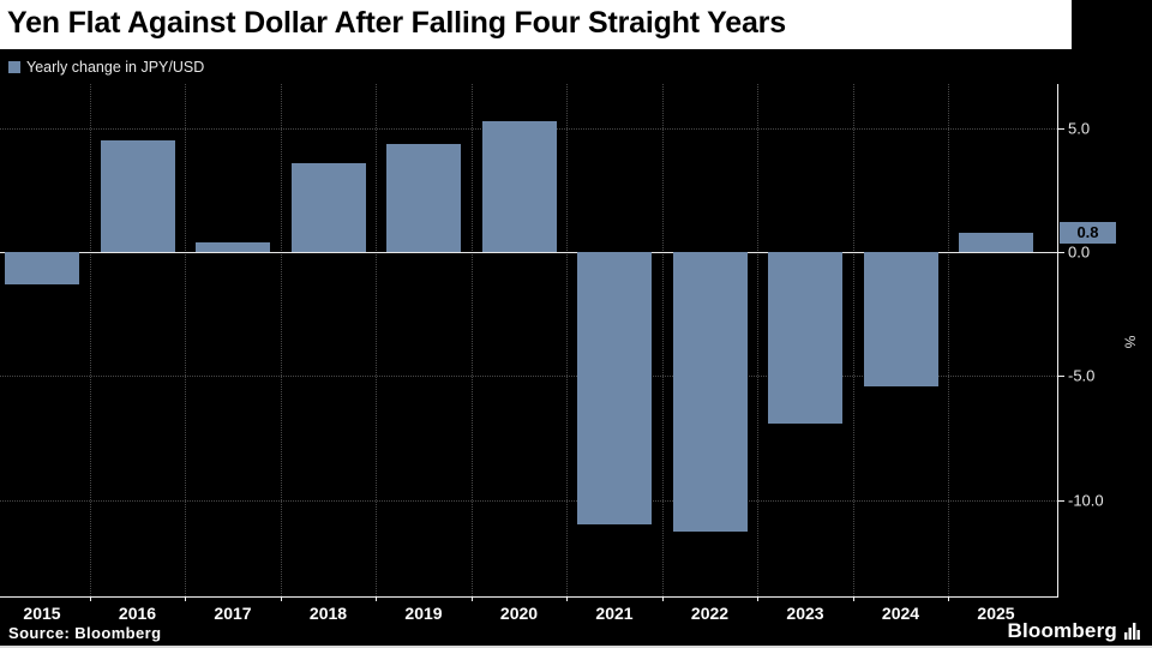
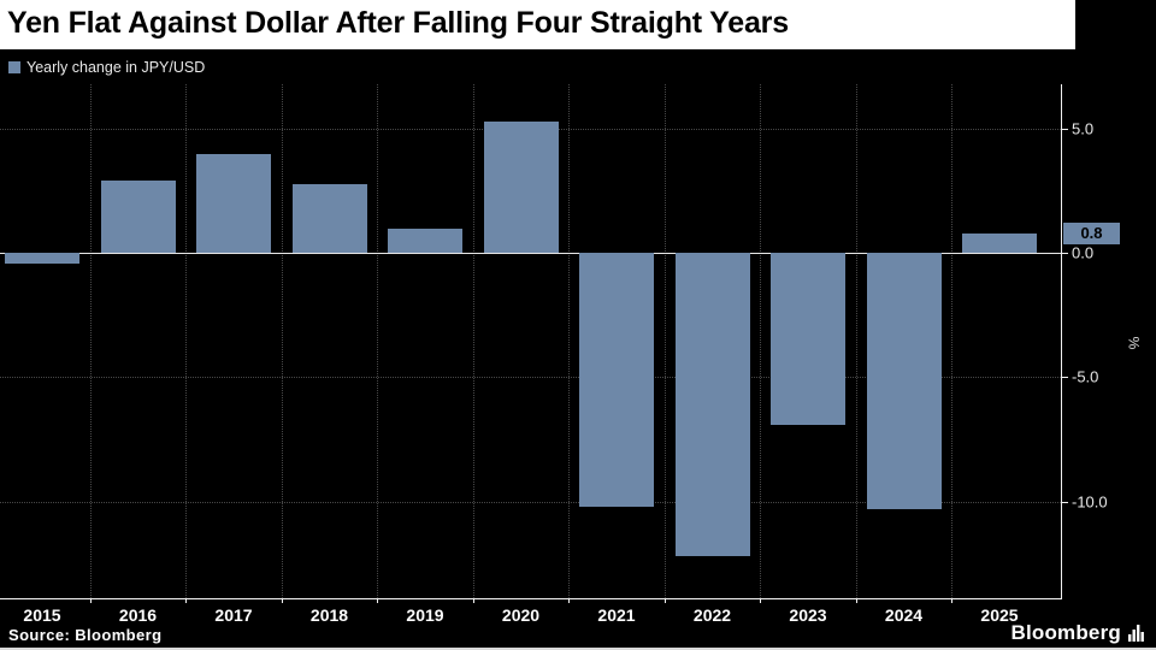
2015: -1.3 -> -0.4
2016: 4.5 -> 2.9
2017: 0.4 -> 4.0
2018: 3.6 -> 2.8
2019: 4.4 -> 1.0
2021: -11.0 -> -10.2
2022: -11.3 -> -12.2
2024: -5.4 -> -10.3
